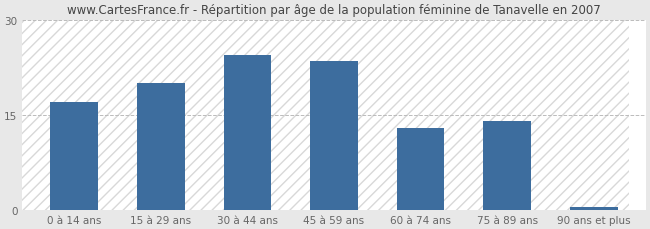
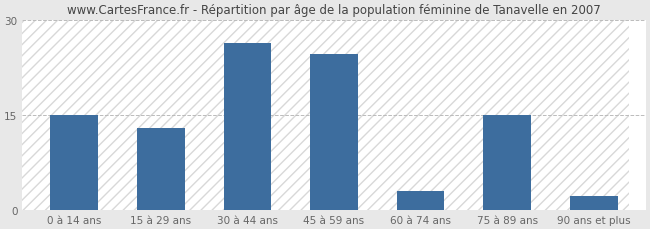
0 à 14 ans: 17.0 -> 15.0
15 à 29 ans: 20.0 -> 13.0
30 à 44 ans: 24.5 -> 26.4
45 à 59 ans: 23.5 -> 24.6
60 à 74 ans: 13.0 -> 3.0
75 à 89 ans: 14.0 -> 15.0
90 ans et plus: 0.4 -> 2.2
